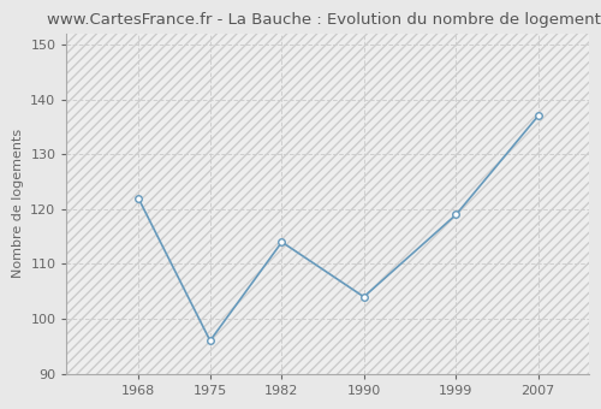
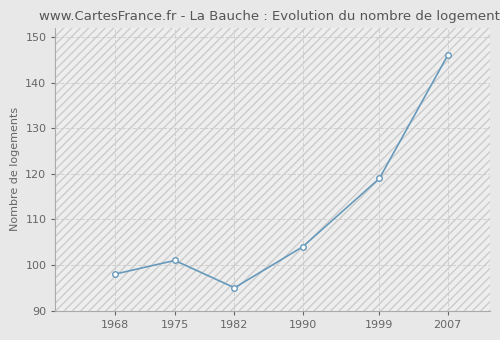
1968: 122 -> 98
1975: 96 -> 101
1982: 114 -> 95
2007: 137 -> 146
